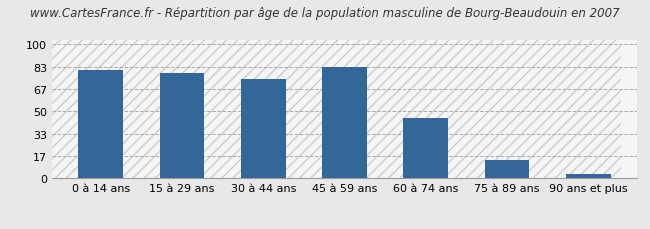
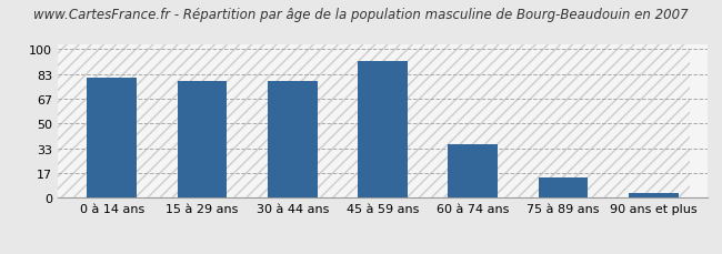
30 à 44 ans: 74 -> 79
45 à 59 ans: 83 -> 92
60 à 74 ans: 45 -> 36
